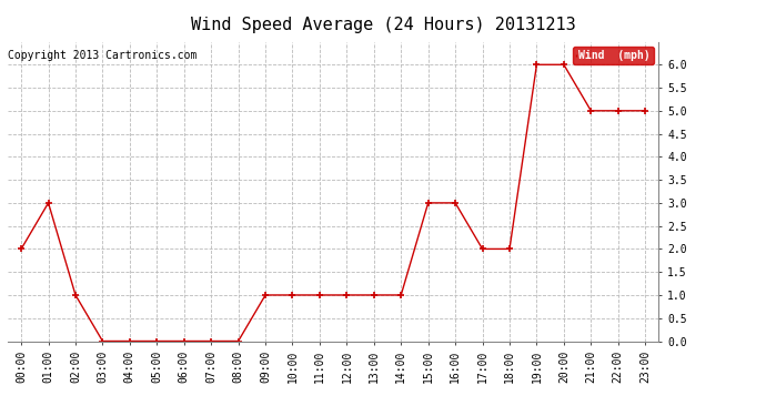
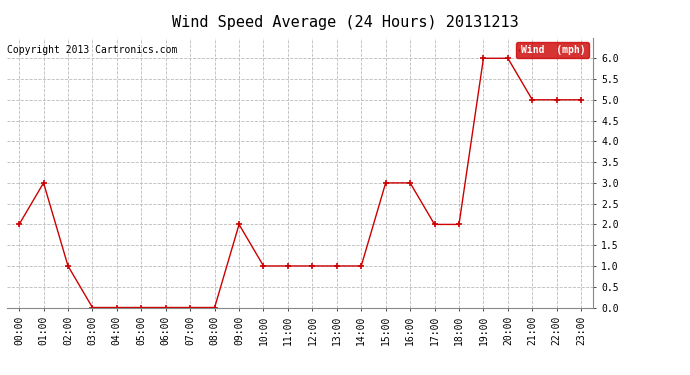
09:00: 1 -> 2
